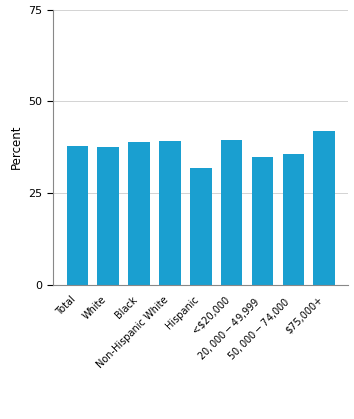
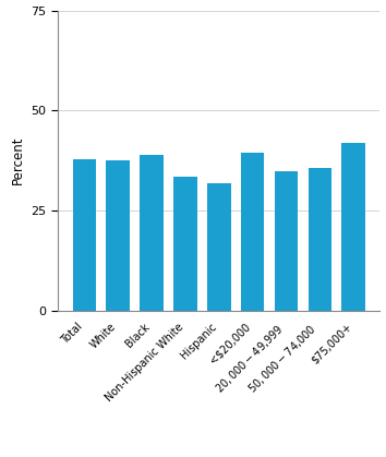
Non-Hispanic White: 39.3 -> 33.5
